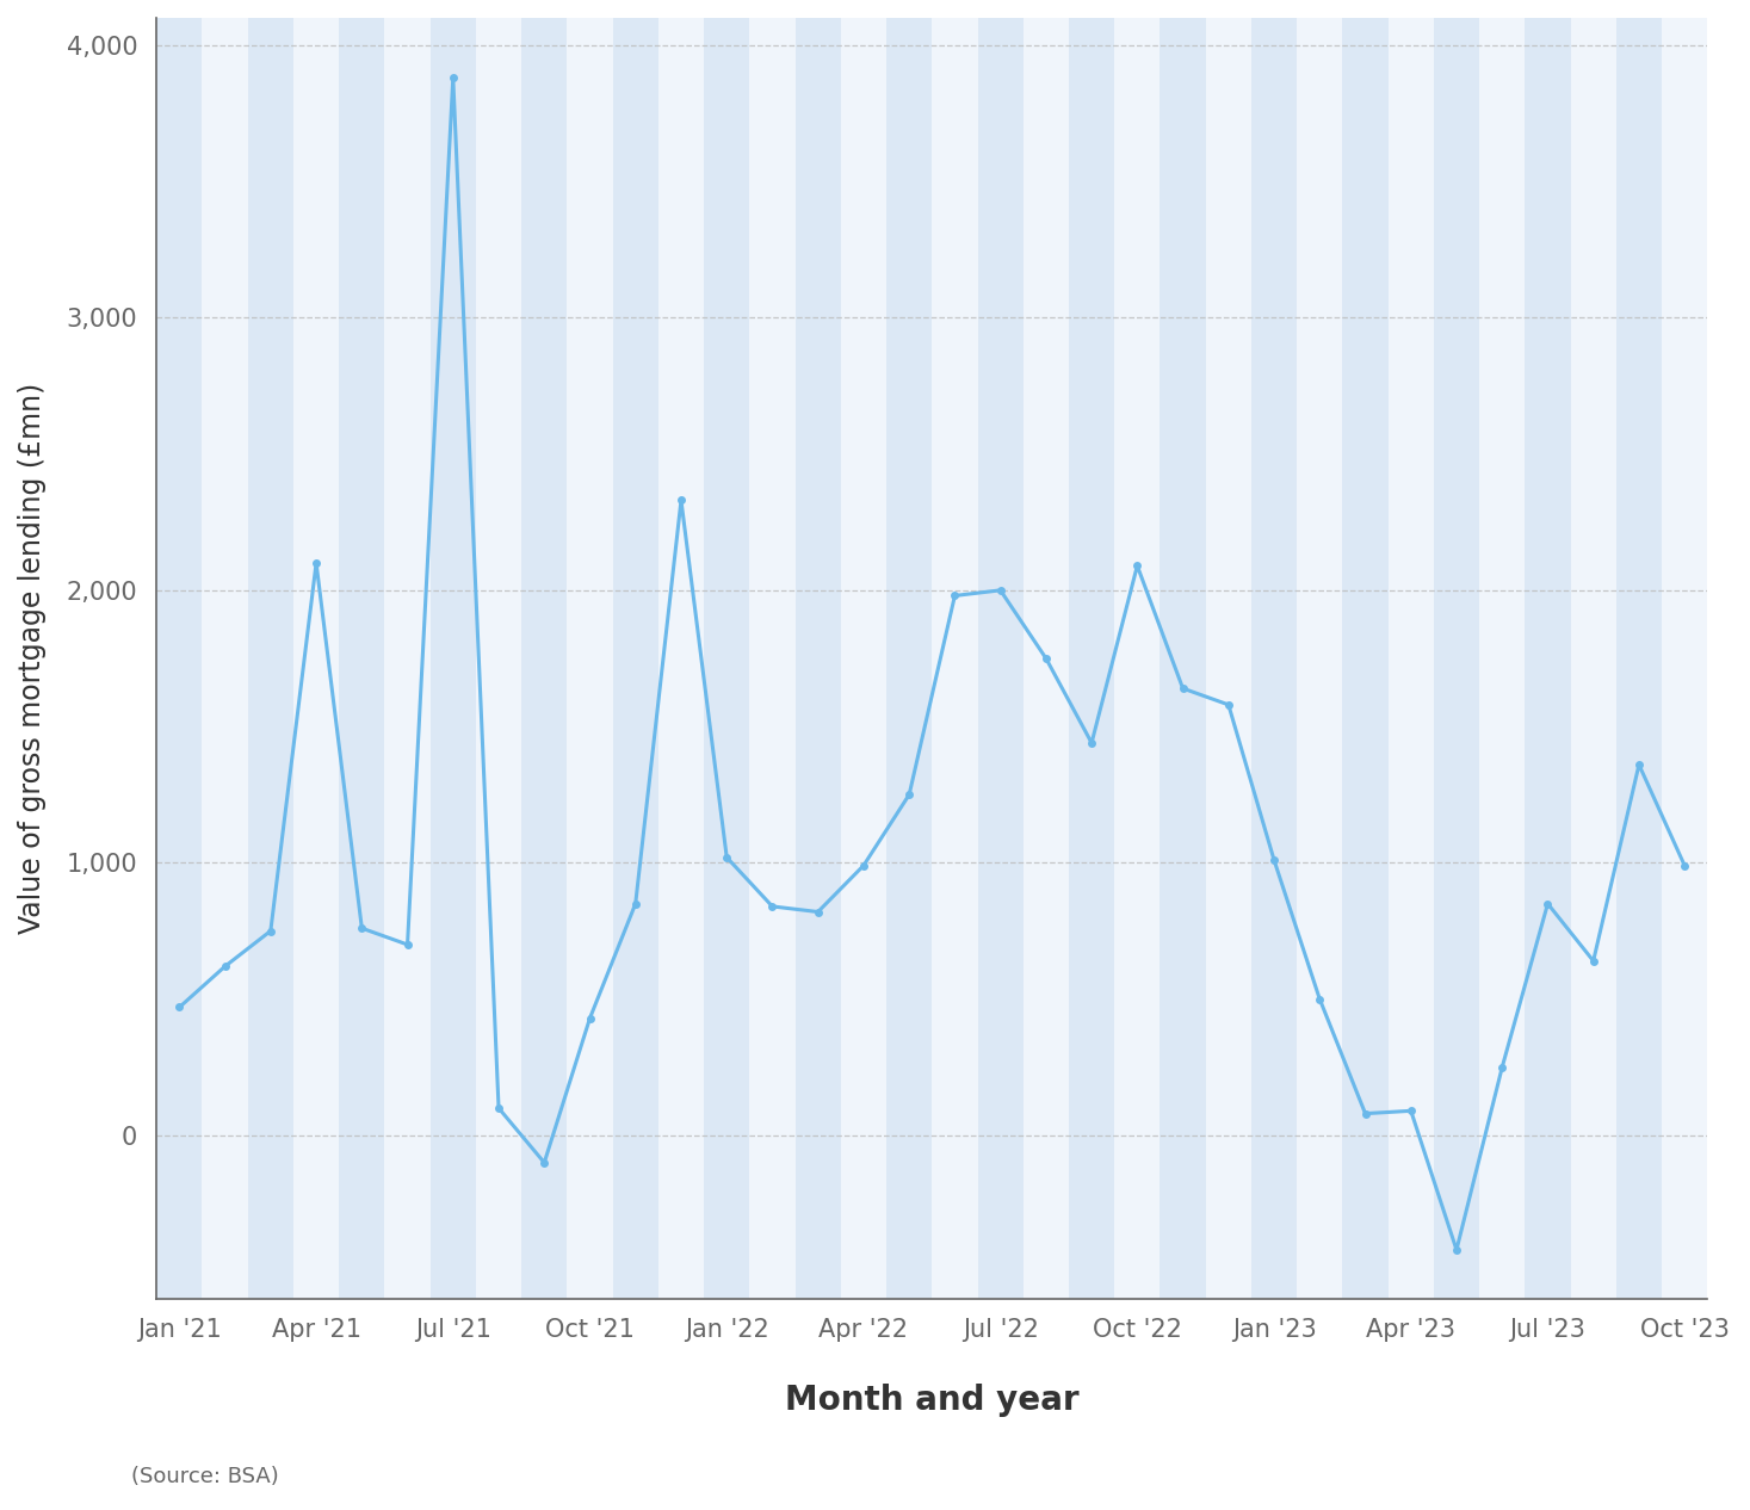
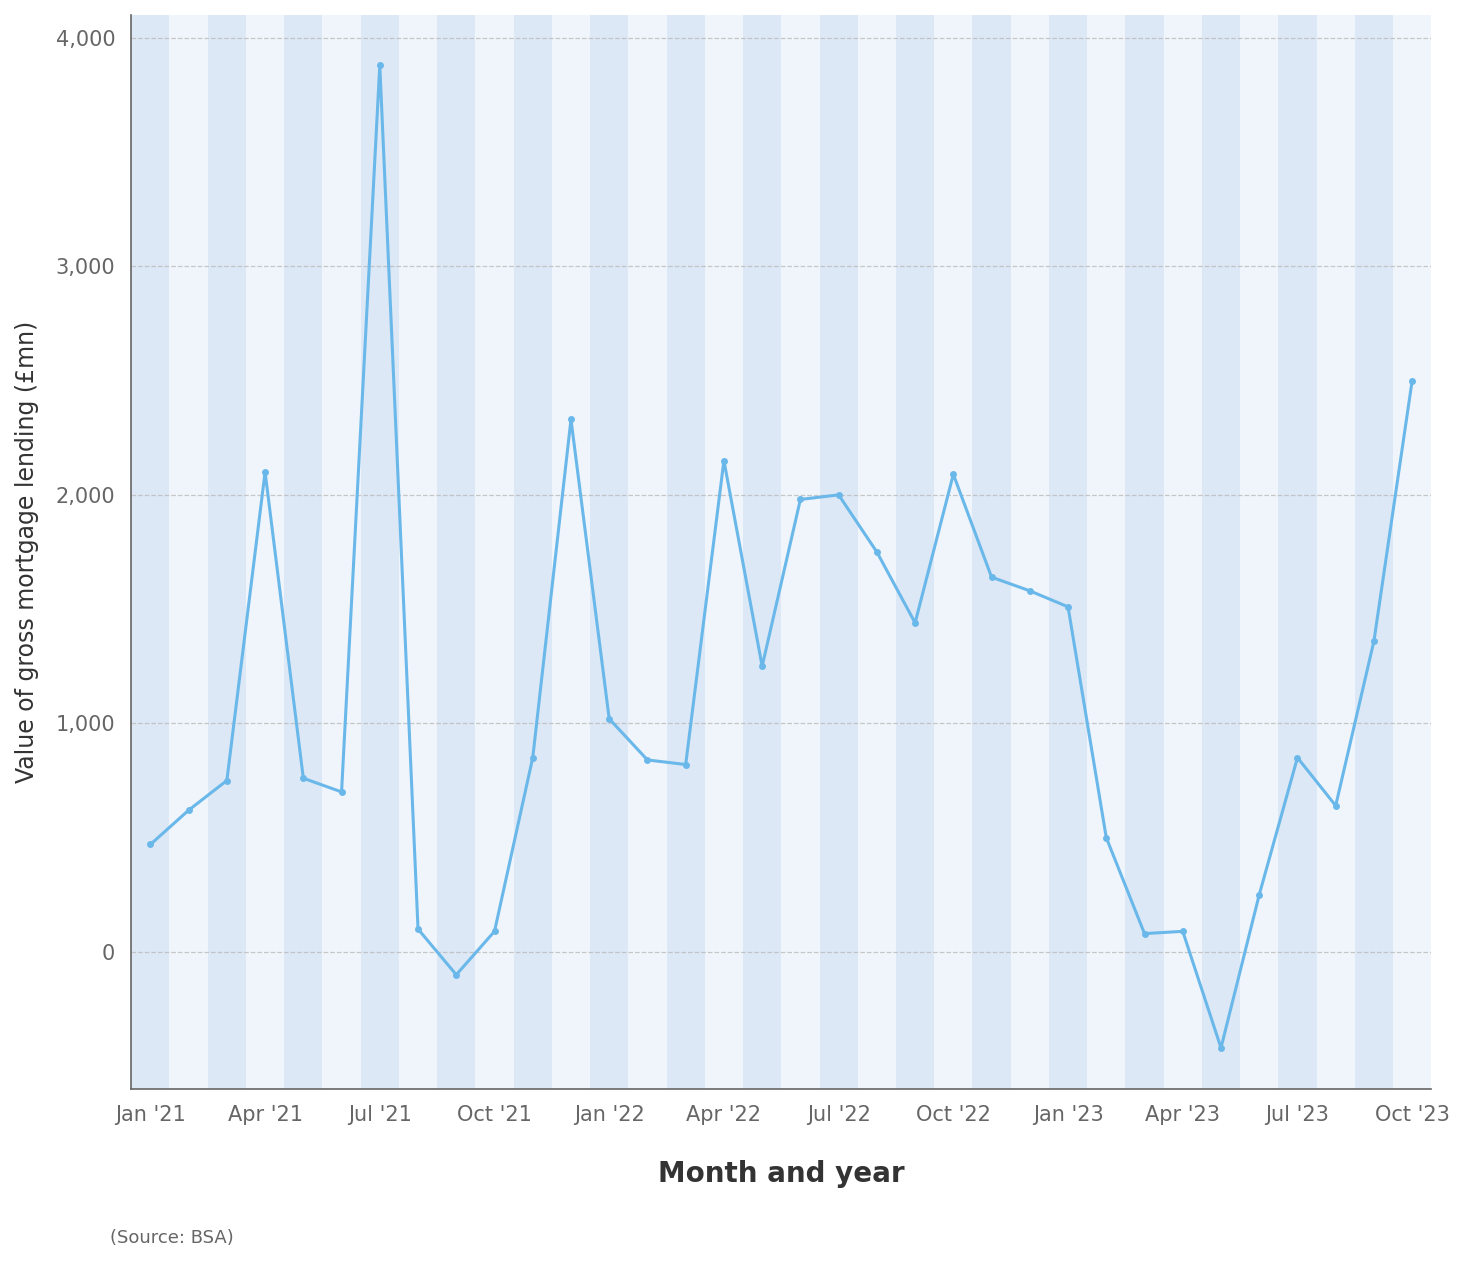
Oct '21: 430 -> 90
Apr '22: 990 -> 2,150
Jan '23: 1,010 -> 1,510
Oct '23: 990 -> 2,500
